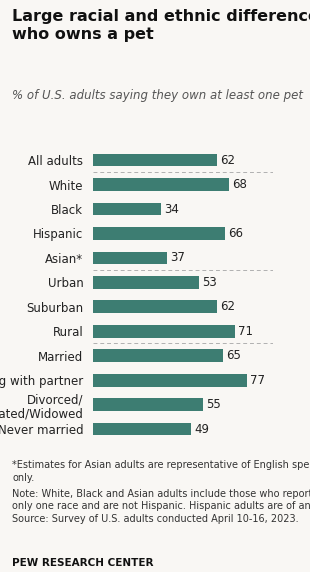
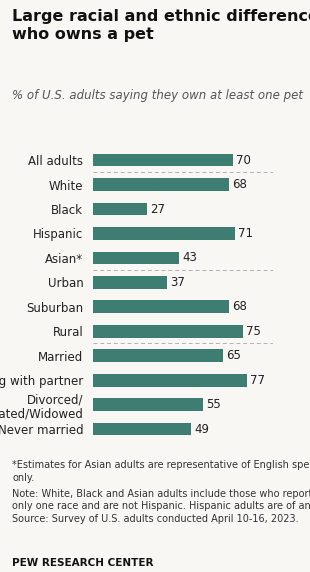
All adults: 62 -> 70
Black: 34 -> 27
Hispanic: 66 -> 71
Asian*: 37 -> 43
Urban: 53 -> 37
Suburban: 62 -> 68
Rural: 71 -> 75
